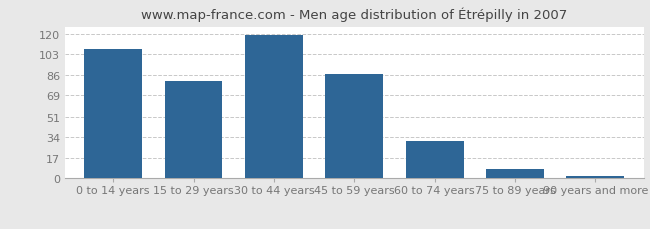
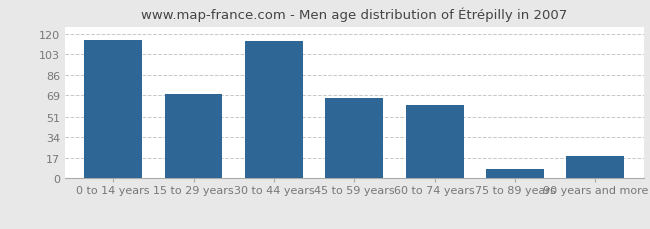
0 to 14 years: 107 -> 115
15 to 29 years: 81 -> 70
30 to 44 years: 119 -> 114
45 to 59 years: 87 -> 67
60 to 74 years: 31 -> 61
90 years and more: 2 -> 19
